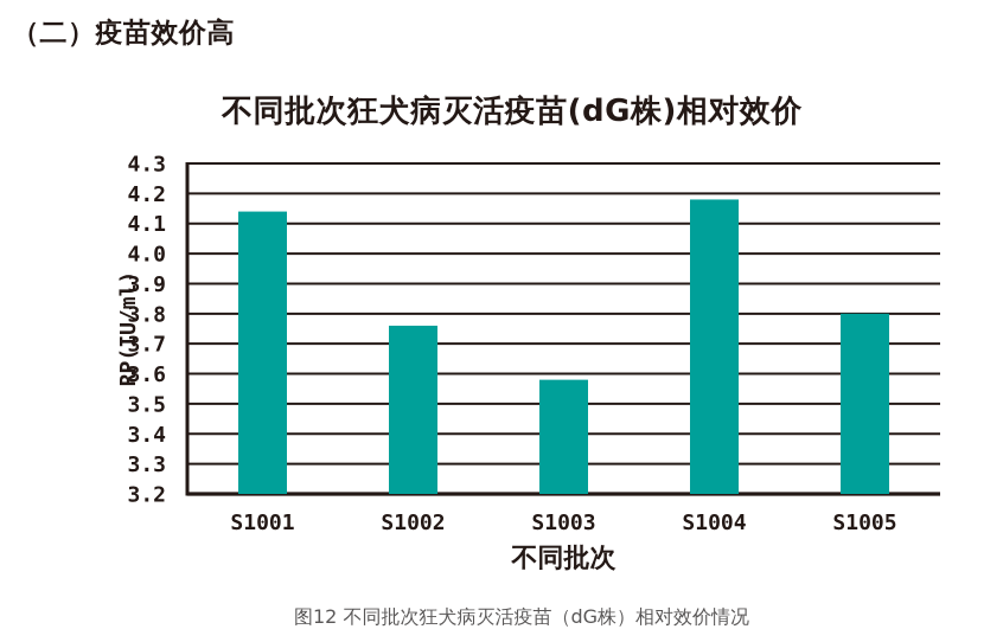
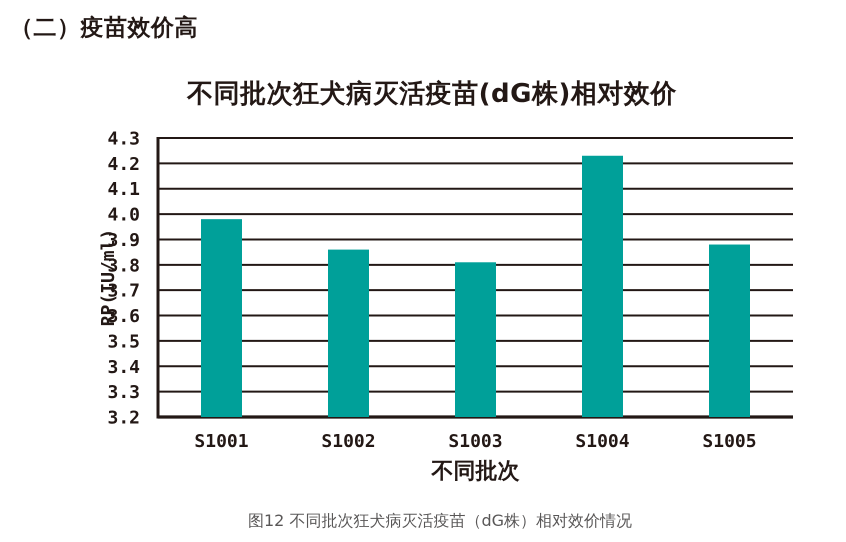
S1001: 4.14 -> 3.98
S1002: 3.76 -> 3.86
S1003: 3.58 -> 3.81
S1004: 4.18 -> 4.23
S1005: 3.80 -> 3.88
